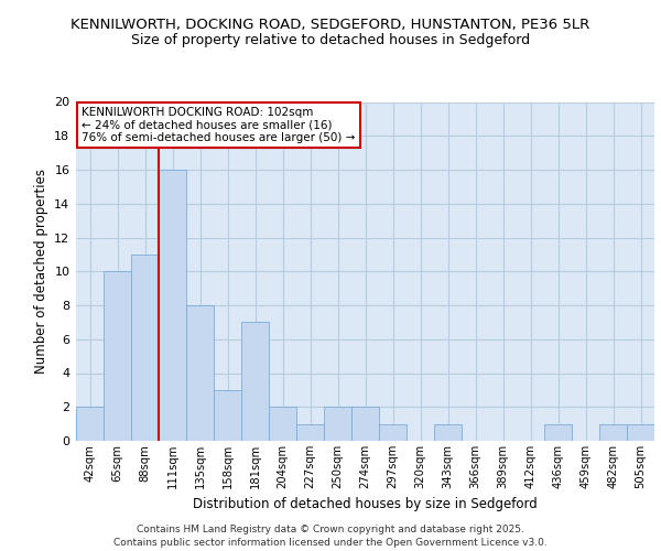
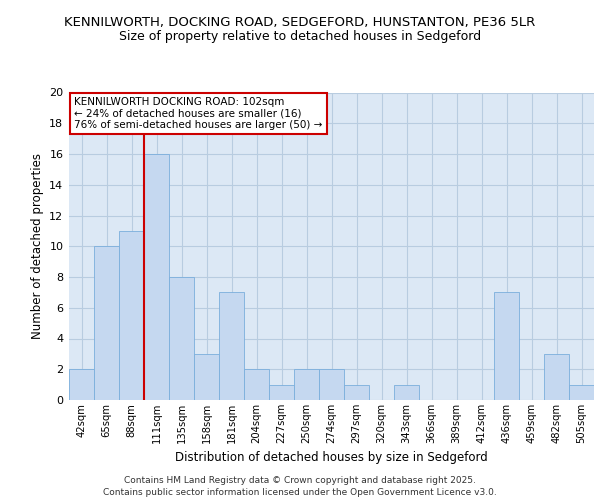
436sqm: 1 -> 7
482sqm: 1 -> 3
